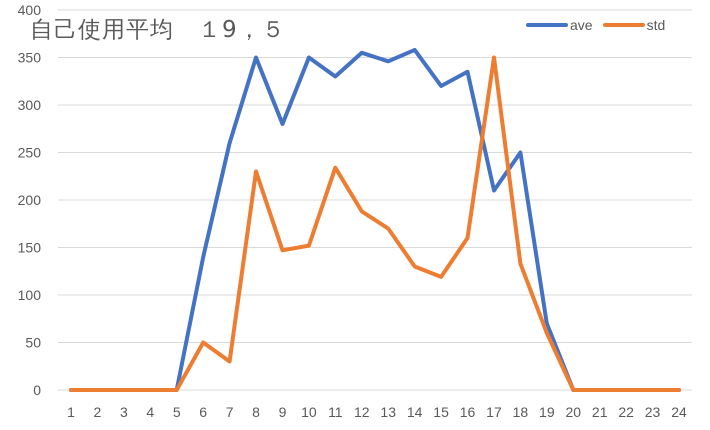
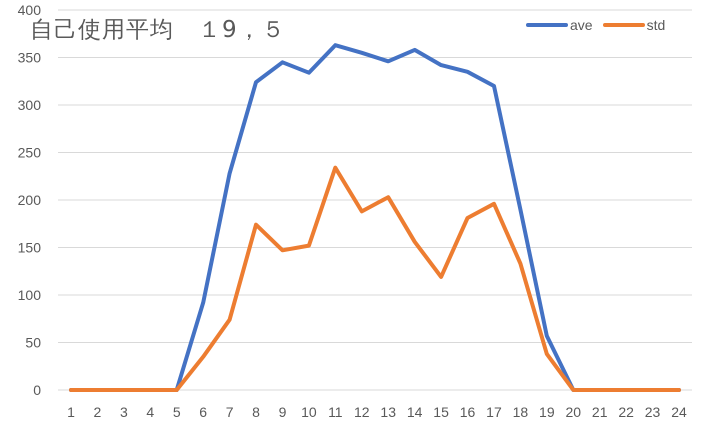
ave/6: 140 -> 90
std/6: 50 -> 40
ave/7: 260 -> 230
std/7: 30 -> 70
ave/8: 350 -> 320
std/8: 230 -> 170
ave/9: 280 -> 340
ave/10: 350 -> 330
ave/11: 330 -> 360
std/13: 170 -> 200
std/14: 130 -> 160
ave/15: 320 -> 340
std/16: 160 -> 180
ave/17: 210 -> 320
std/17: 350 -> 200
ave/18: 250 -> 190
ave/19: 70 -> 60
std/19: 60 -> 40
